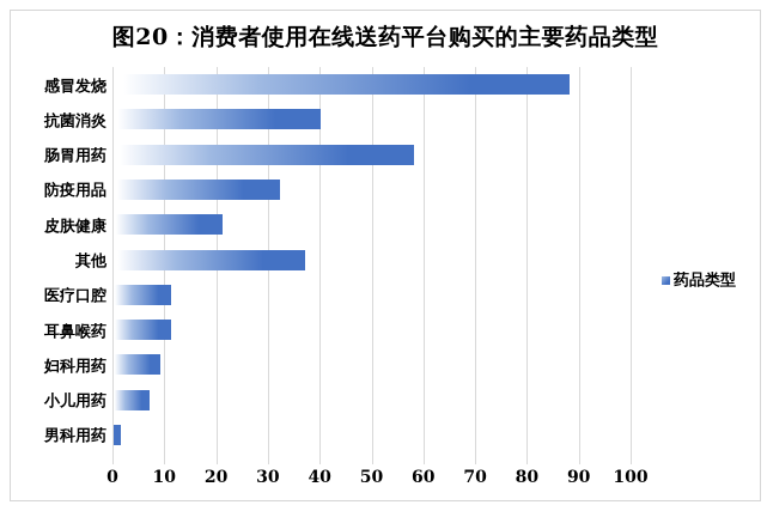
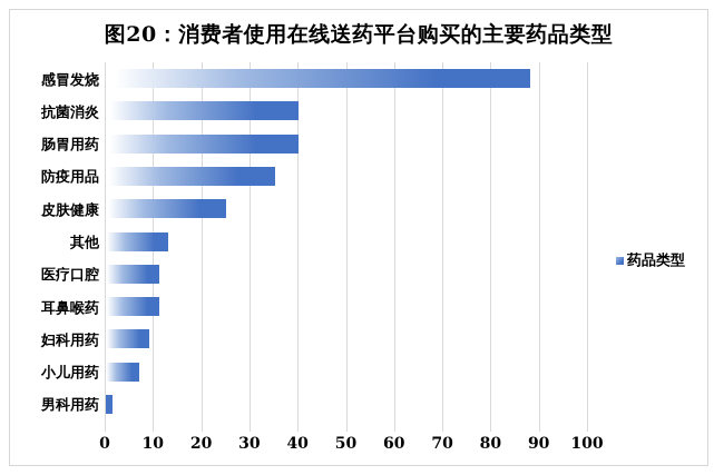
肠胃用药: 58 -> 40
防疫用品: 32 -> 35
皮肤健康: 21 -> 25
其他: 37 -> 13
